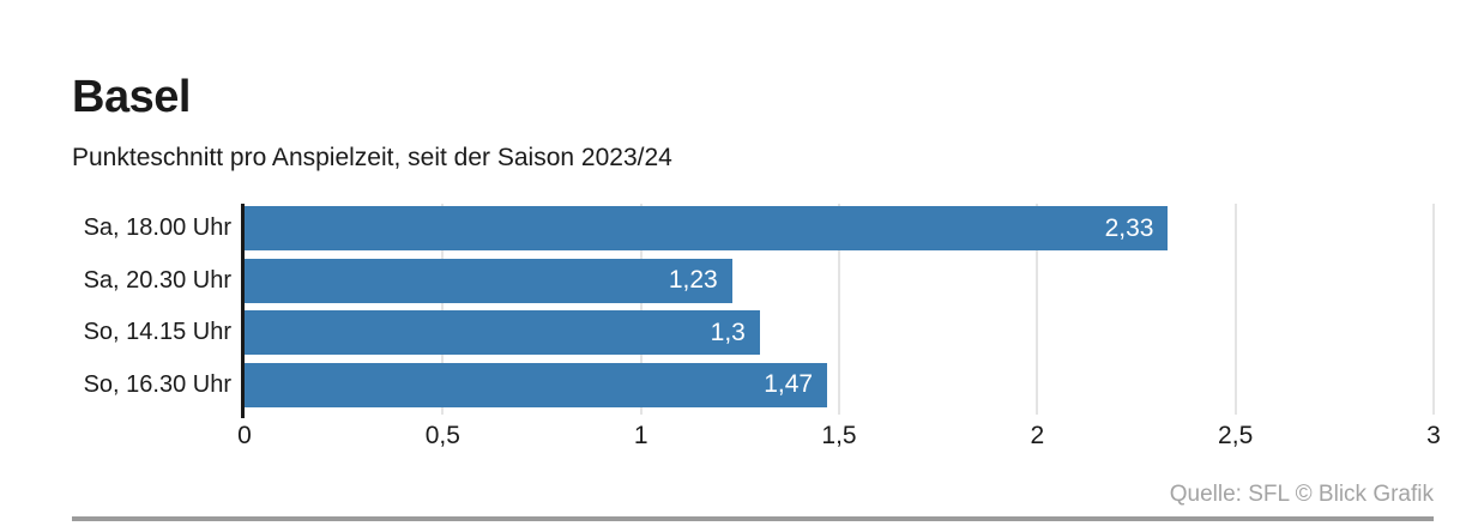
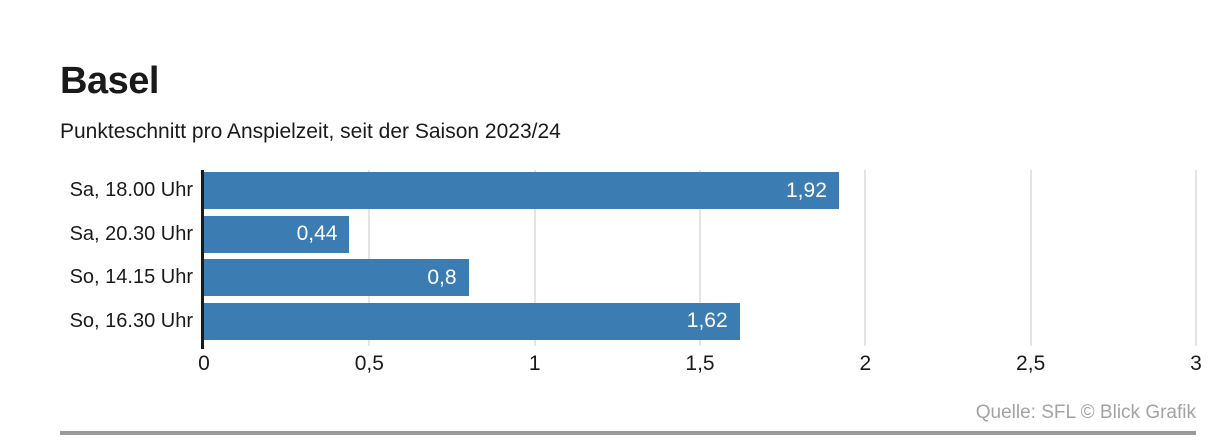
Sa, 18.00 Uhr: 2,33 -> 1,92
Sa, 20.30 Uhr: 1,23 -> 0,44
So, 14.15 Uhr: 1,3 -> 0,8
So, 16.30 Uhr: 1,47 -> 1,62
